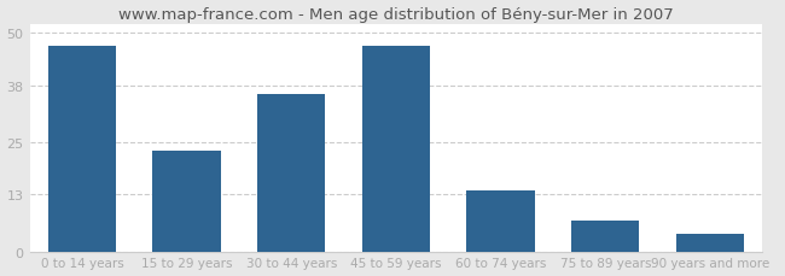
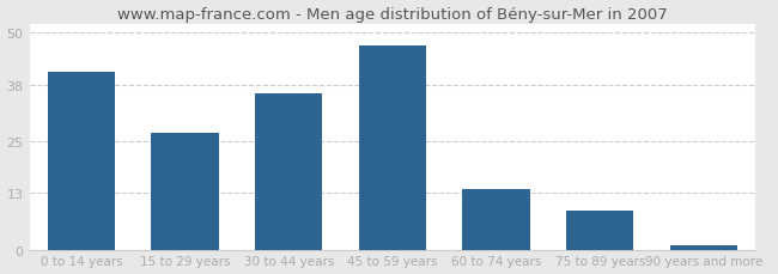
0 to 14 years: 47 -> 41
15 to 29 years: 23 -> 27
75 to 89 years: 7 -> 9
90 years and more: 4 -> 1
